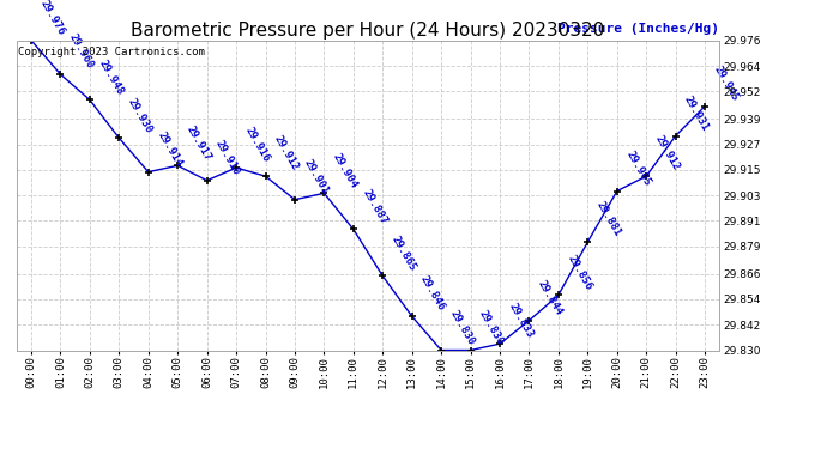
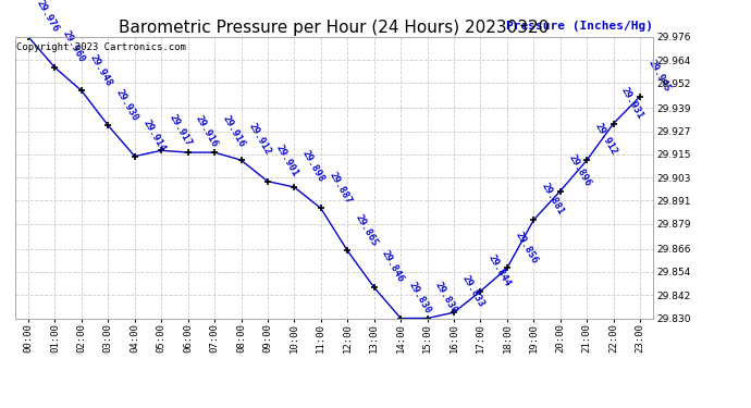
06:00: 29.910 -> 29.916
10:00: 29.904 -> 29.898
20:00: 29.905 -> 29.896
